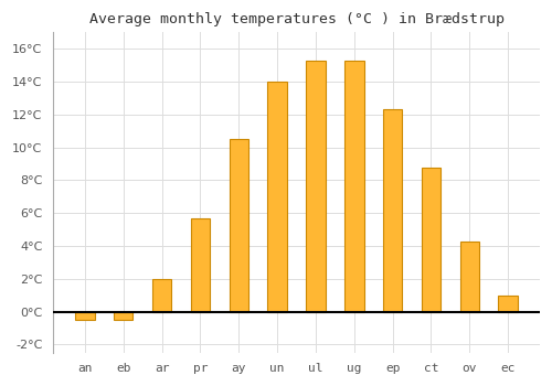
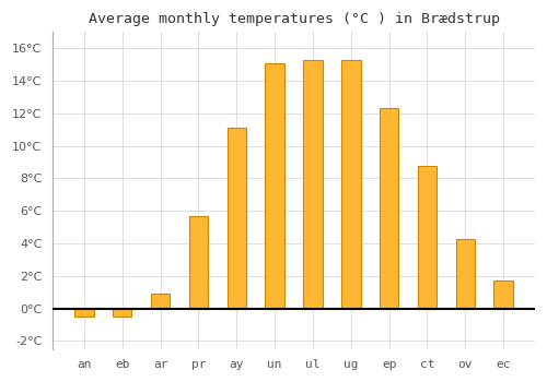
ar: 2.0°C -> 0.9°C
ay: 10.5°C -> 11.1°C
un: 14.0°C -> 15.1°C
ec: 1.0°C -> 1.7°C
